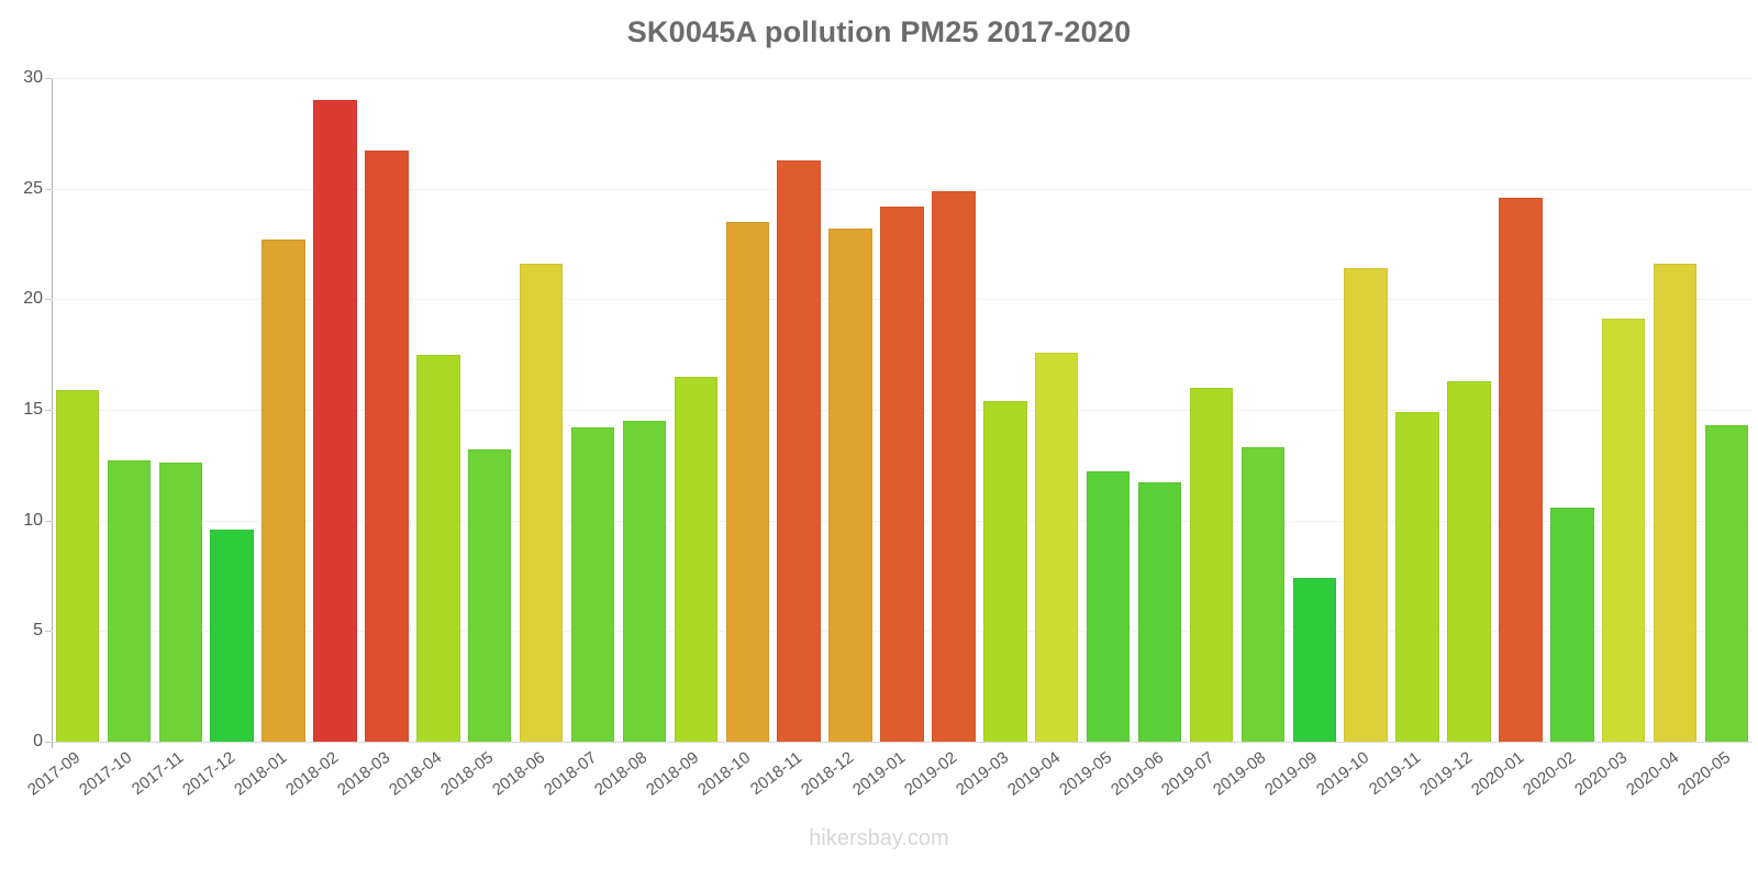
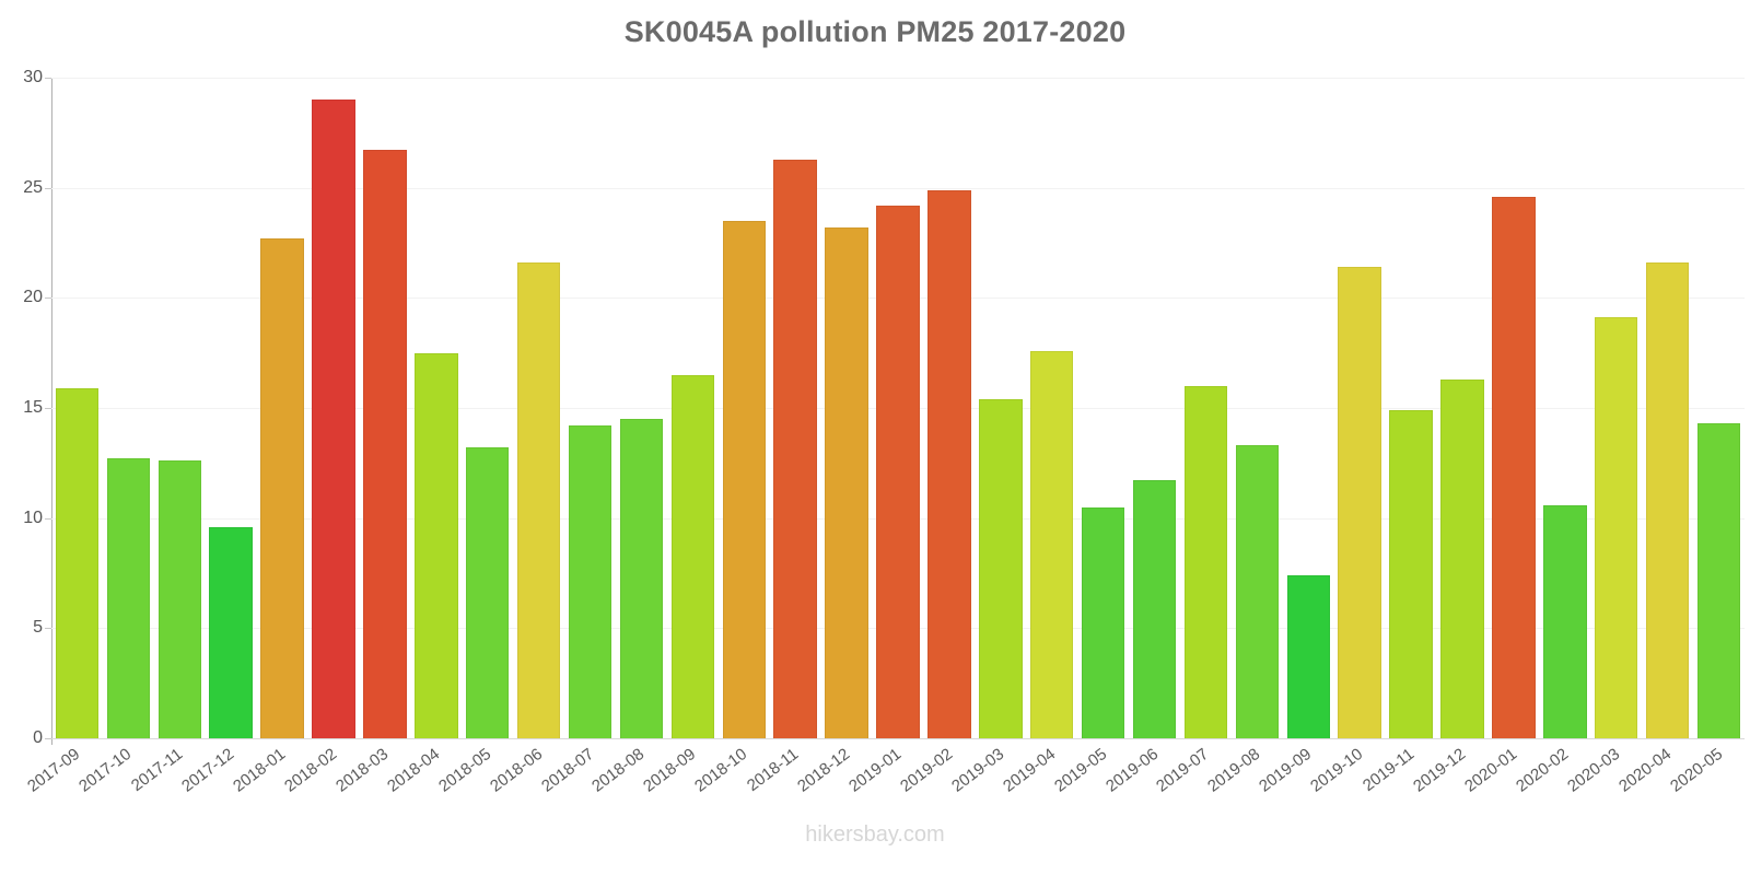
2019-05: 12.2 -> 10.5
